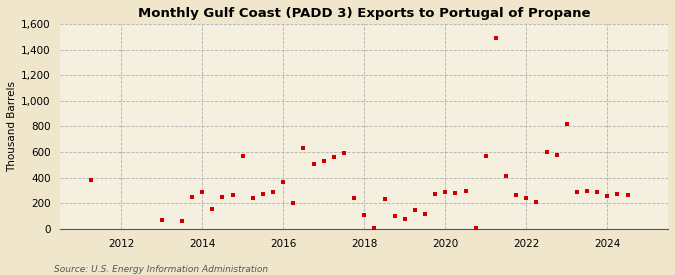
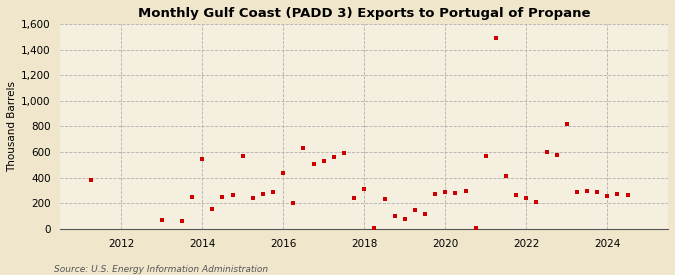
2014: 290 -> 550
2016: 360 -> 440
2018: 110 -> 310
